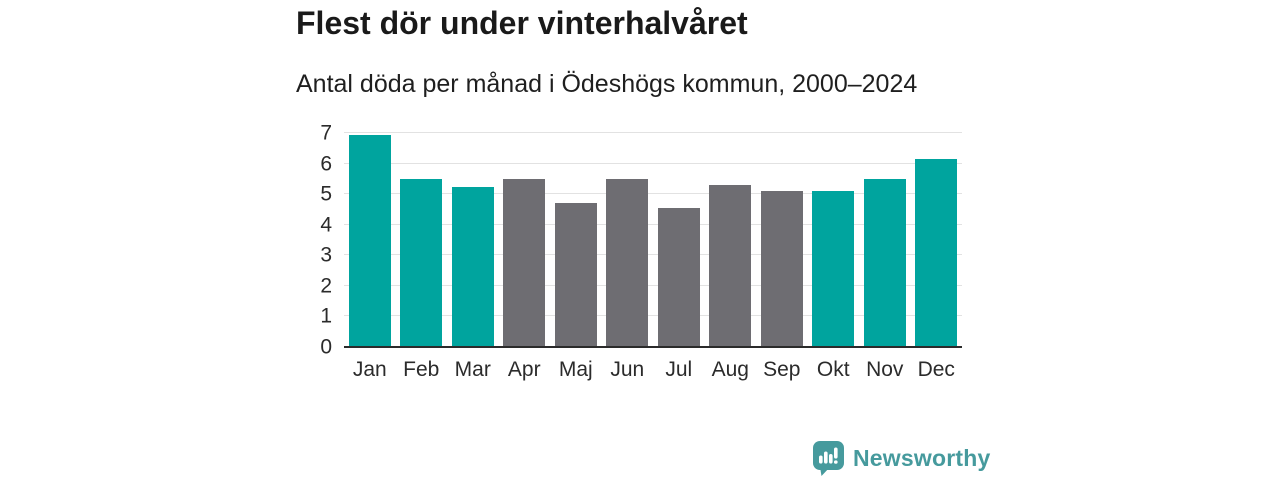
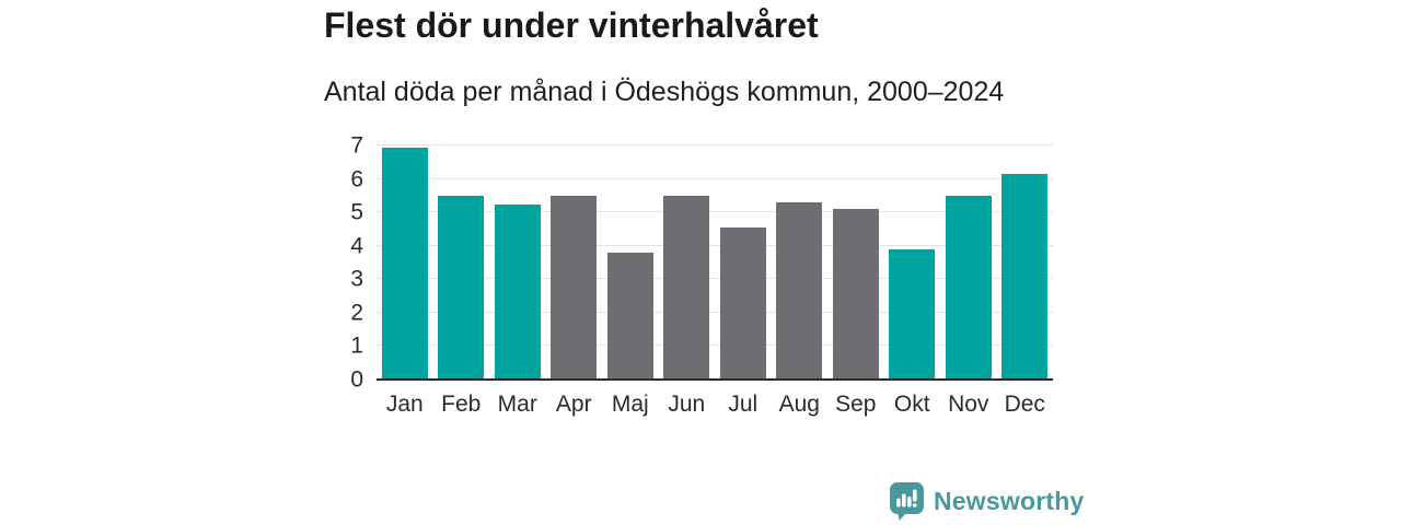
Maj: 4.7 -> 3.8
Okt: 5.1 -> 3.9
